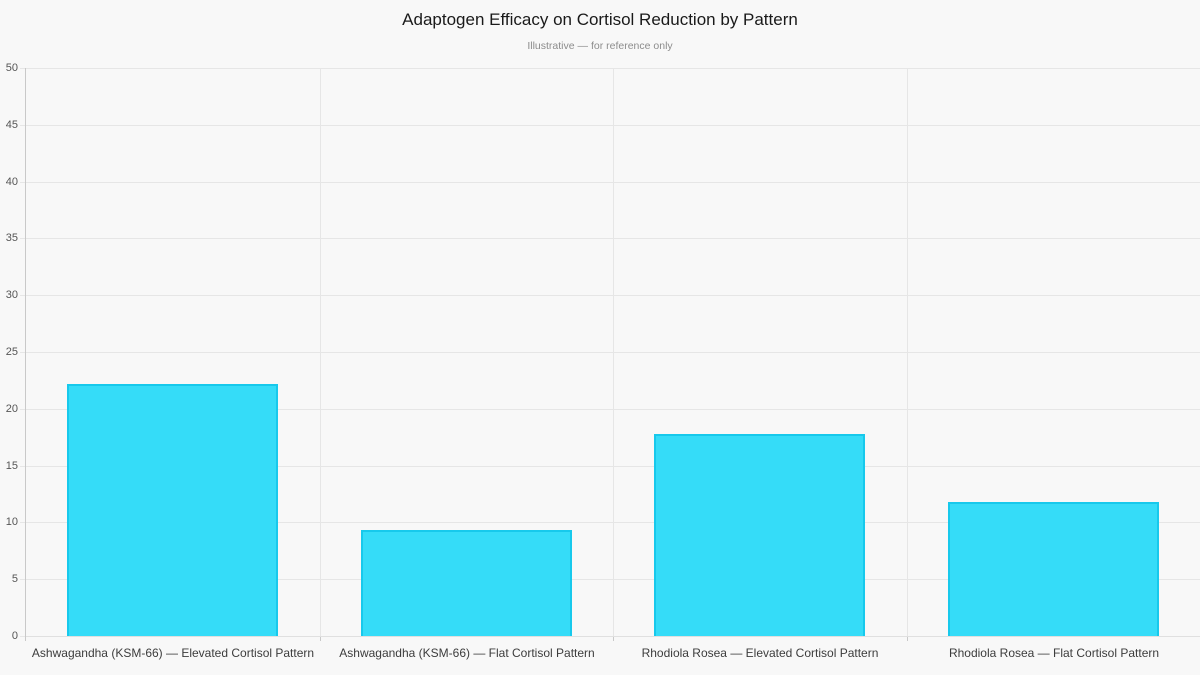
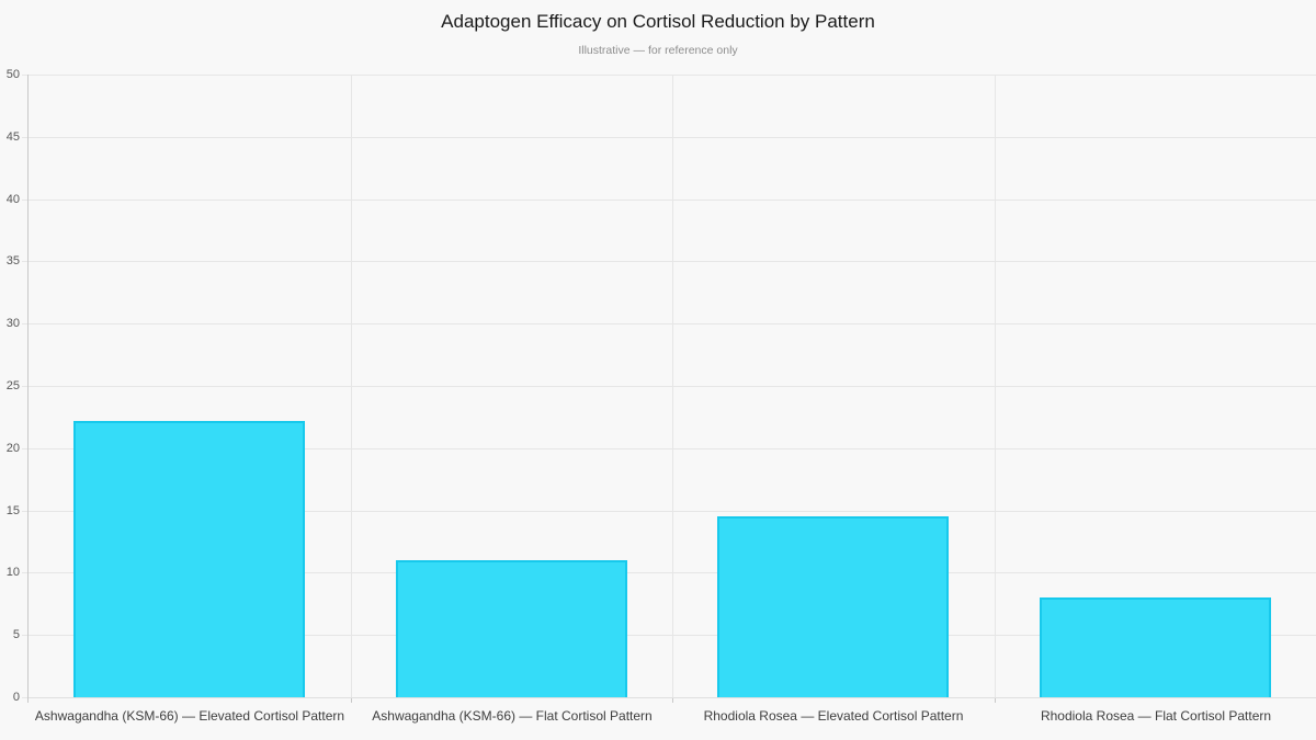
Ashwagandha (KSM-66) — Flat Cortisol Pattern: 9.3 -> 11.0
Rhodiola Rosea — Elevated Cortisol Pattern: 17.8 -> 14.5
Rhodiola Rosea — Flat Cortisol Pattern: 11.8 -> 8.0
